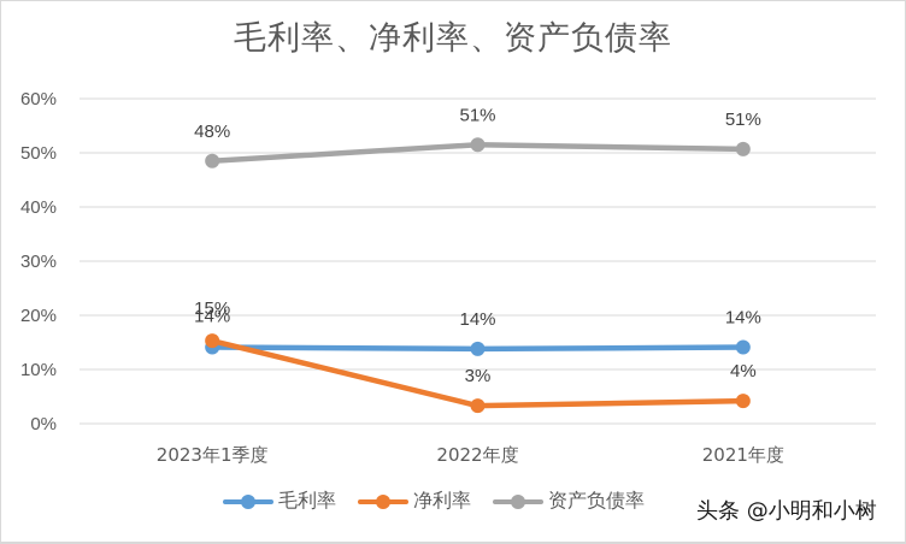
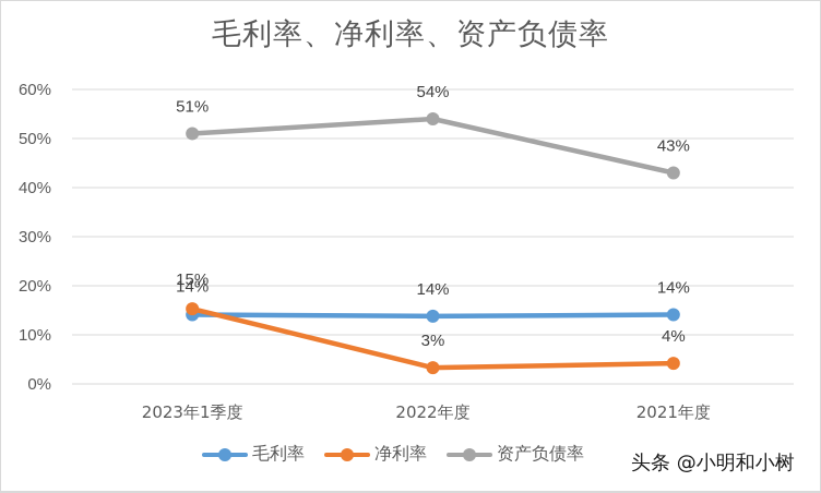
资产负债率/2023年1季度: 48% -> 51%
资产负债率/2022年度: 51% -> 54%
资产负债率/2021年度: 51% -> 43%
